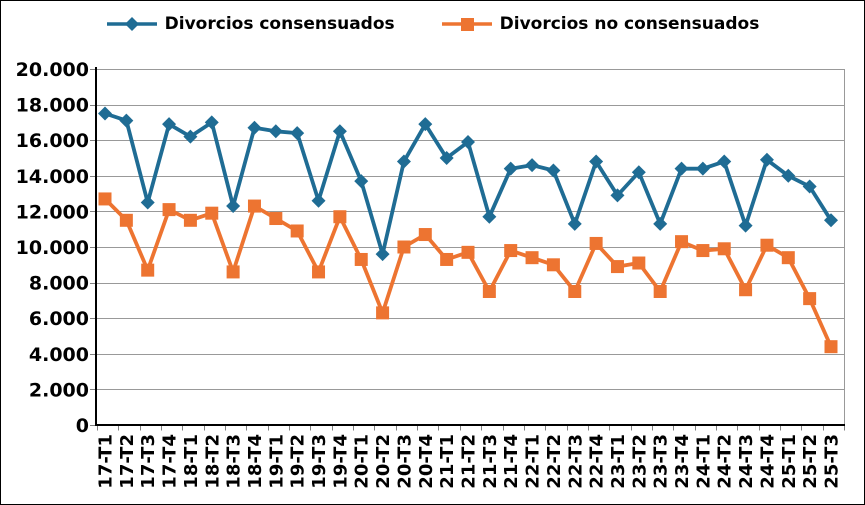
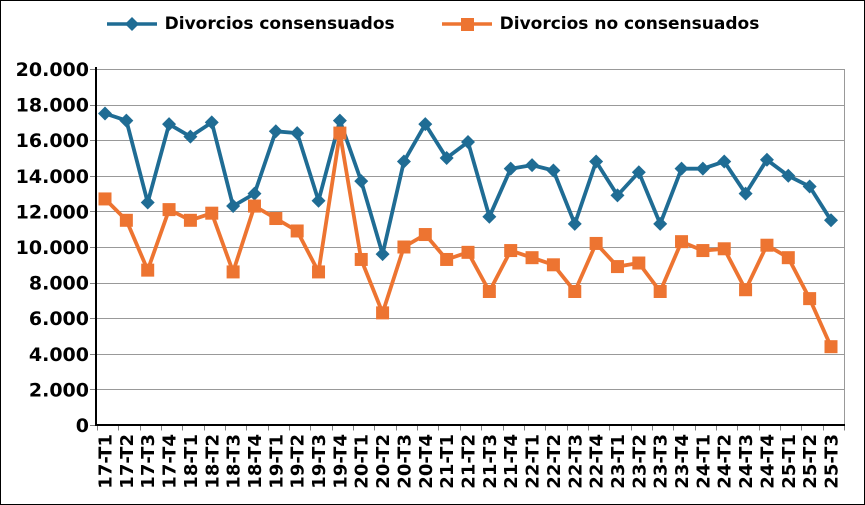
Divorcios consensuados/18-T4: 16700 -> 13000
Divorcios consensuados/19-T4: 16500 -> 17100
Divorcios no consensuados/19-T4: 11700 -> 16400
Divorcios consensuados/24-T3: 11200 -> 13000
